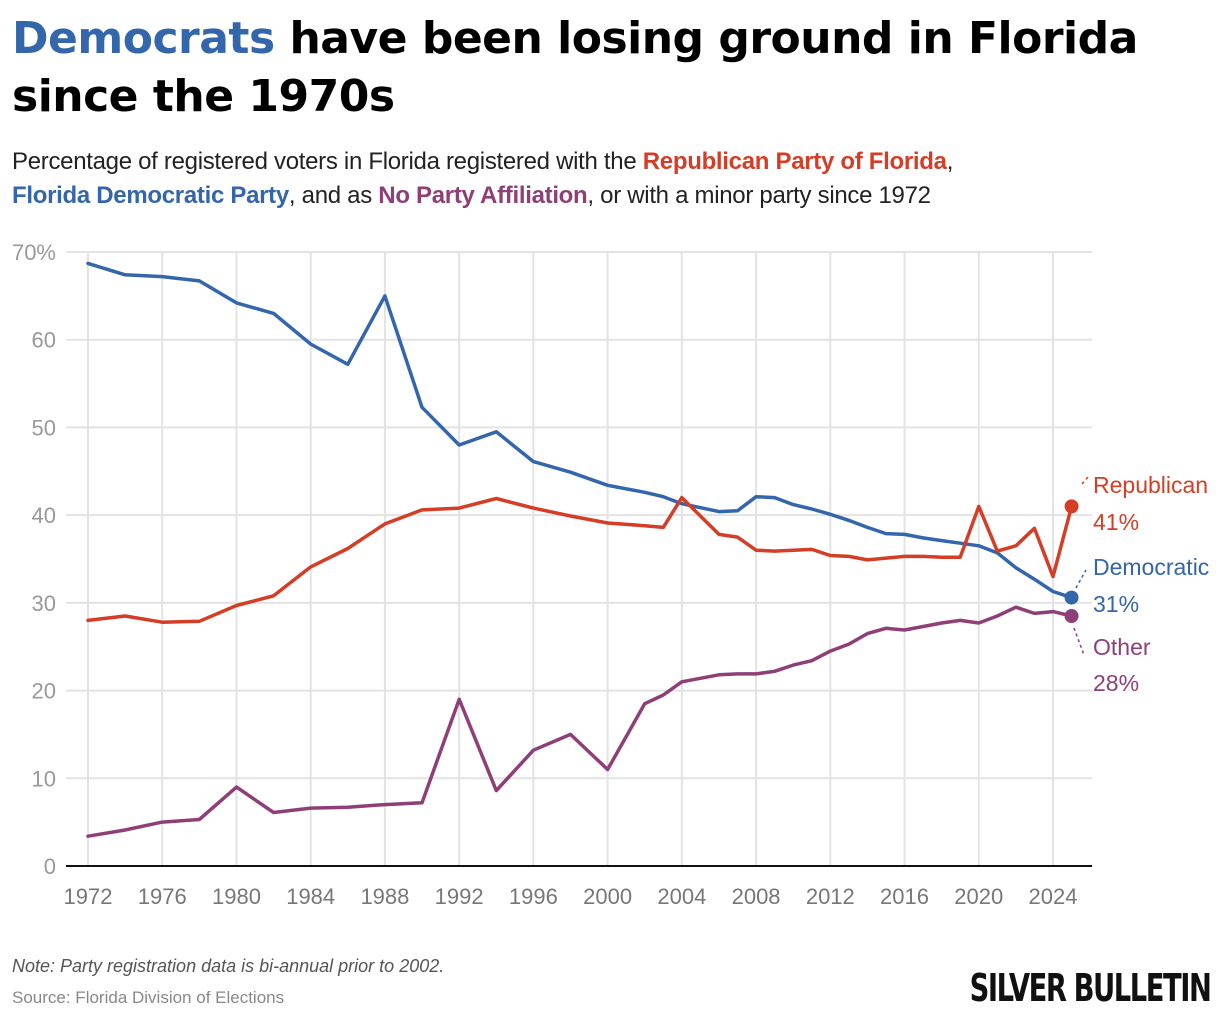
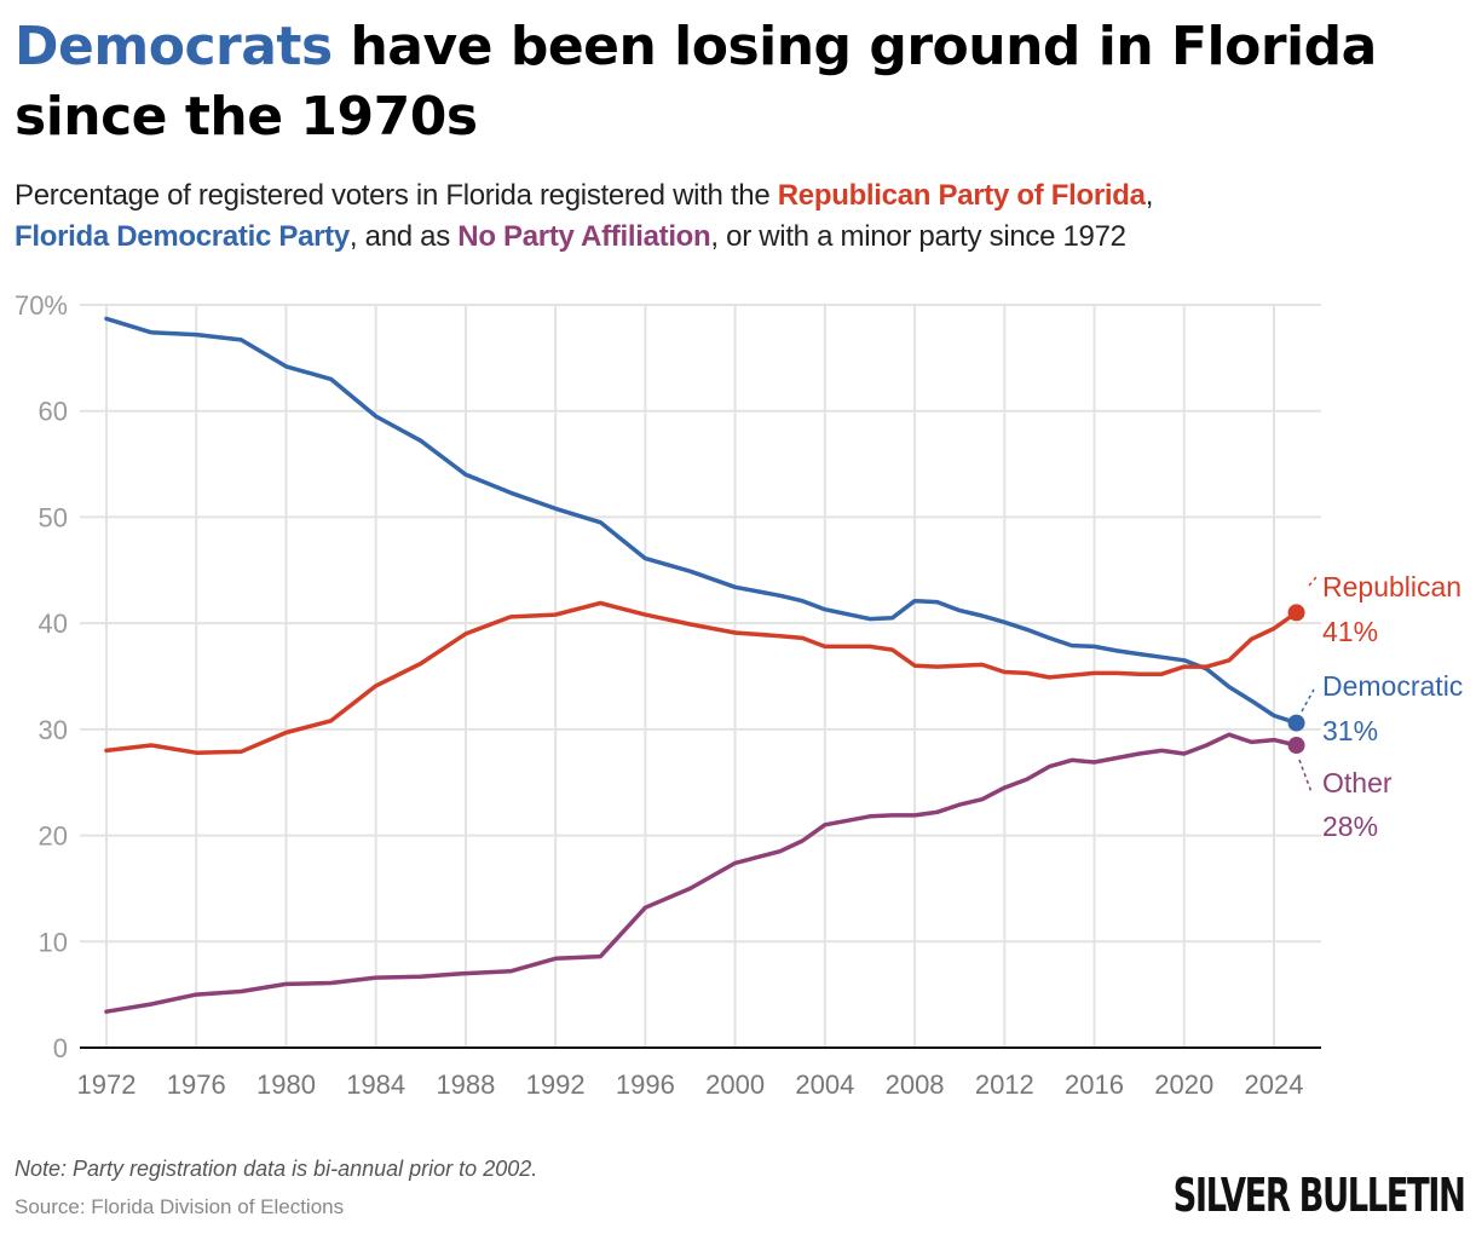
Other/1980: 9% -> 6%
Democratic/1988: 65% -> 54%
Democratic/1992: 48% -> 51%
Other/1992: 19% -> 8%
Other/2000: 11% -> 17%
Republican/2004: 42% -> 38%
Republican/2020: 41% -> 36%
Republican/2024: 33% -> 40%
